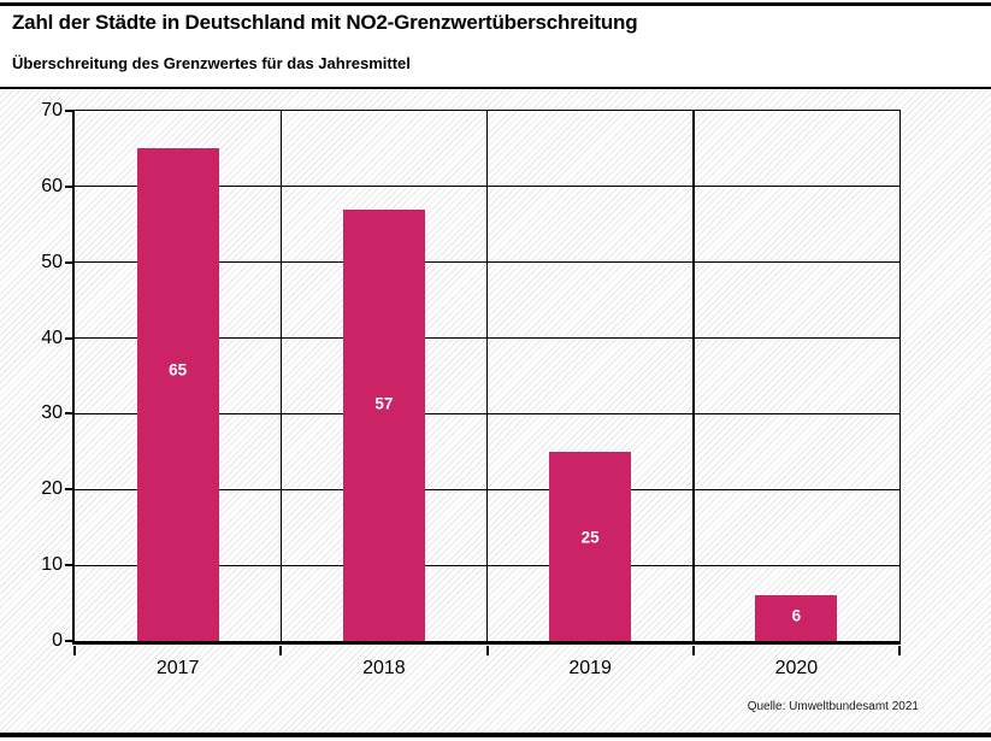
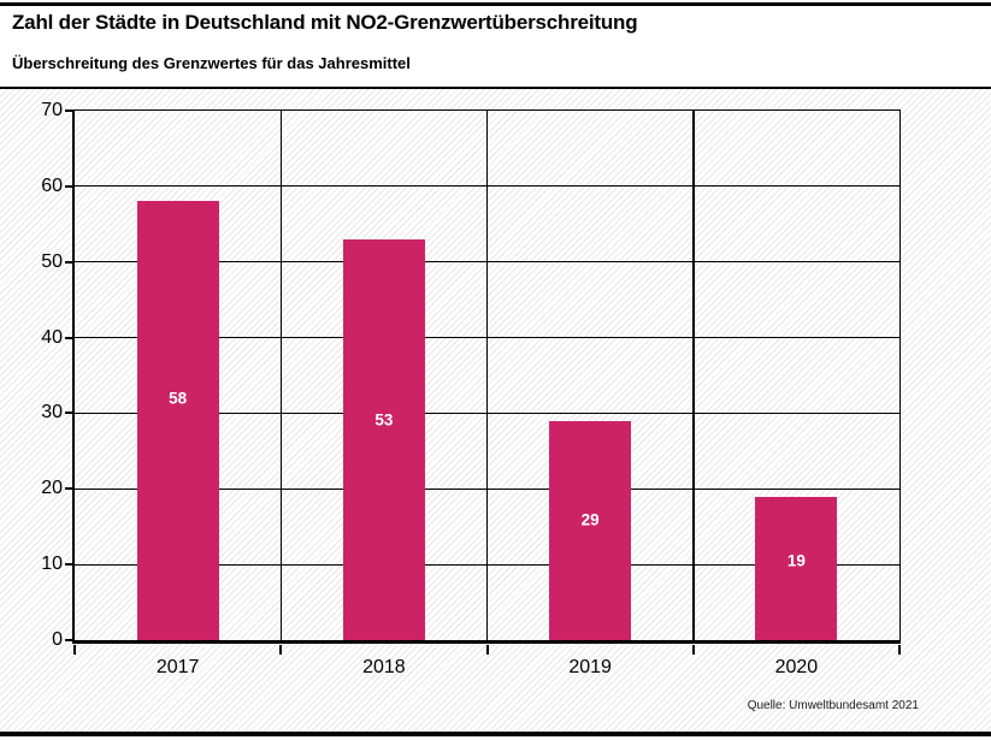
2017: 65 -> 58
2018: 57 -> 53
2019: 25 -> 29
2020: 6 -> 19
